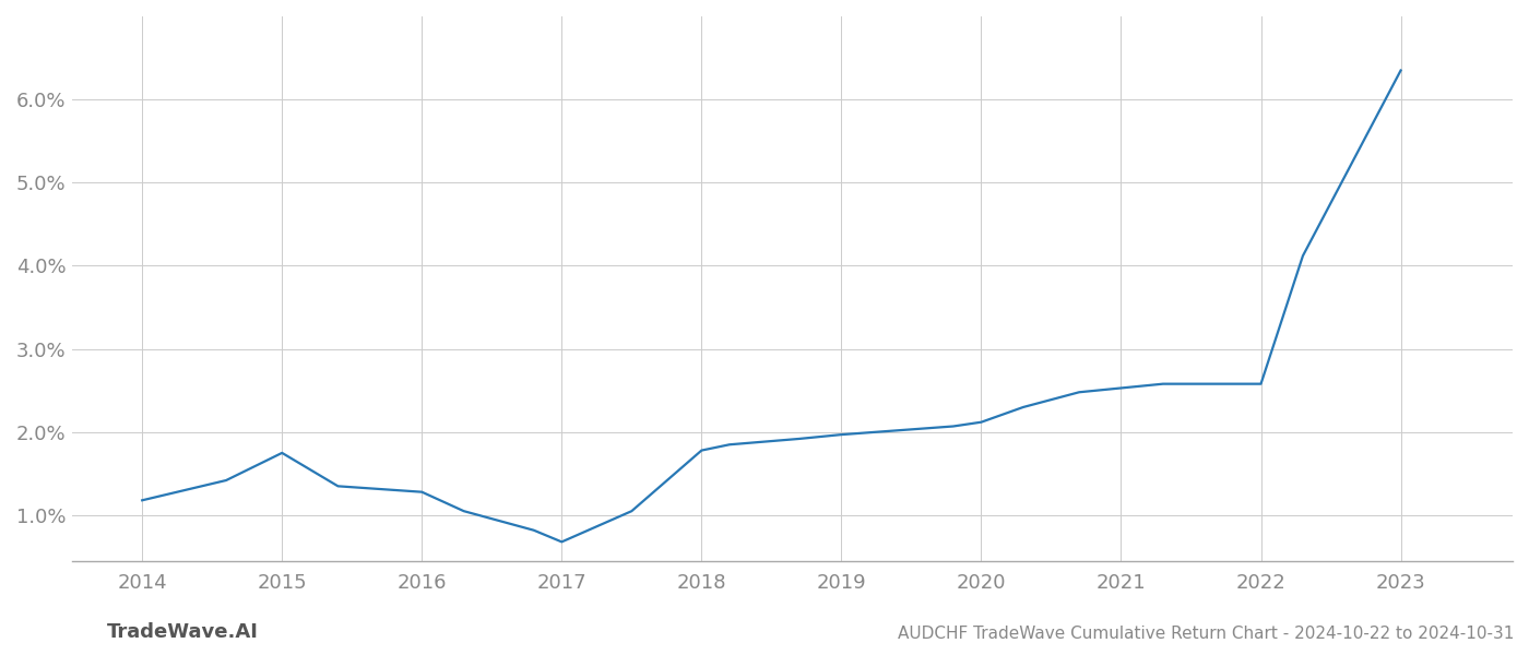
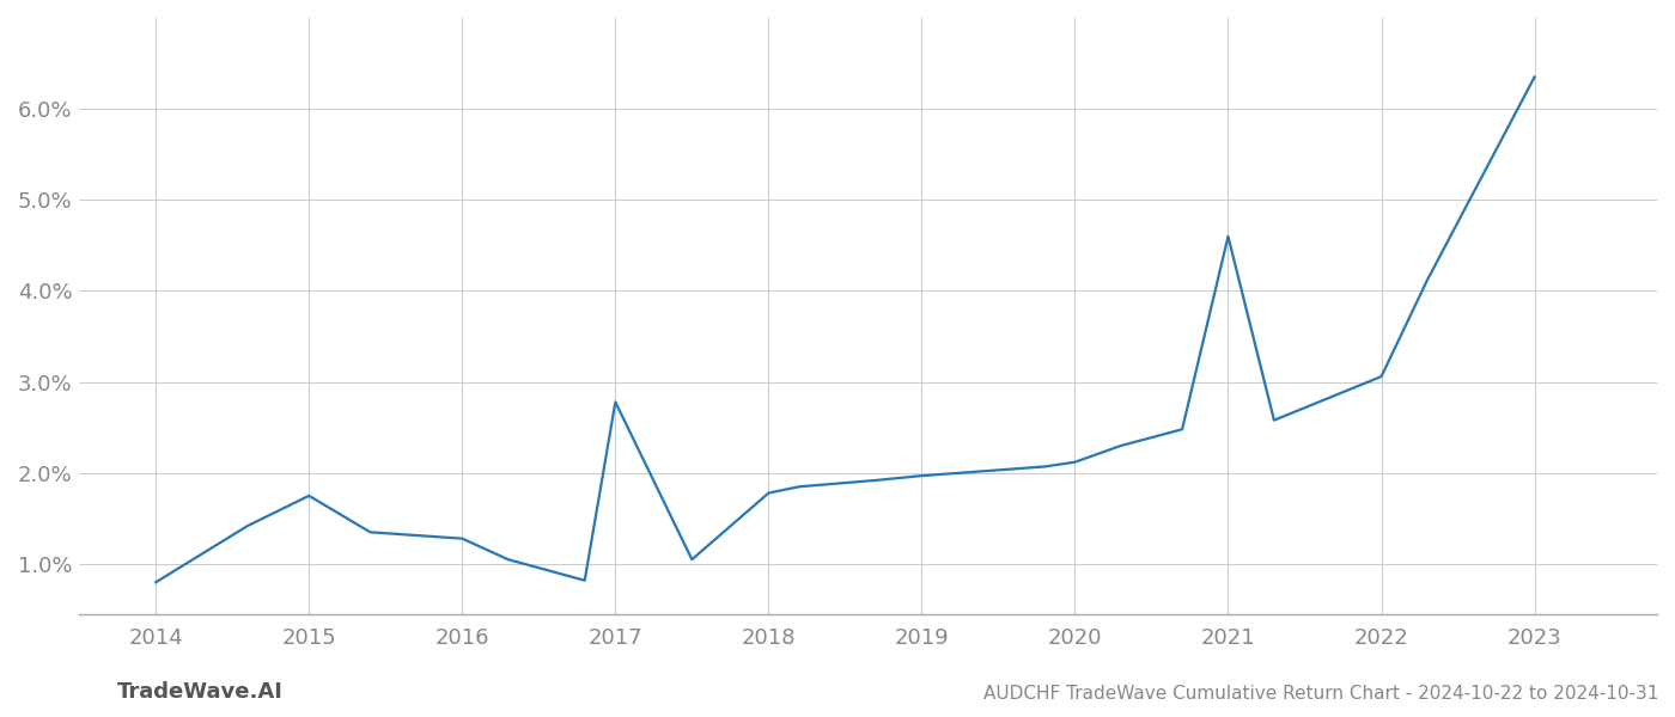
2014: 1.18% -> 0.80%
2017: 0.68% -> 2.78%
2021: 2.53% -> 4.60%
2022: 2.58% -> 3.06%
